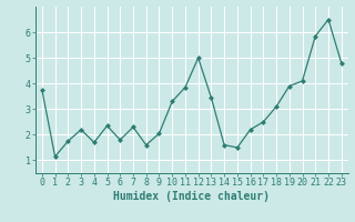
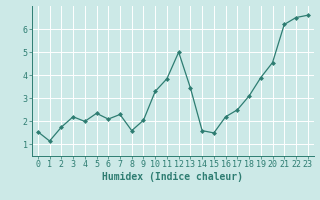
0: 3.75 -> 1.55
4: 1.70 -> 2.00
6: 1.80 -> 2.10
20: 4.10 -> 4.55
21: 5.85 -> 6.20
23: 4.80 -> 6.60
